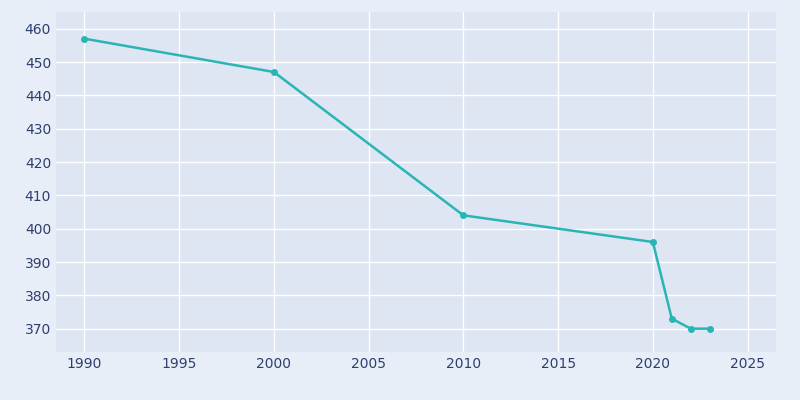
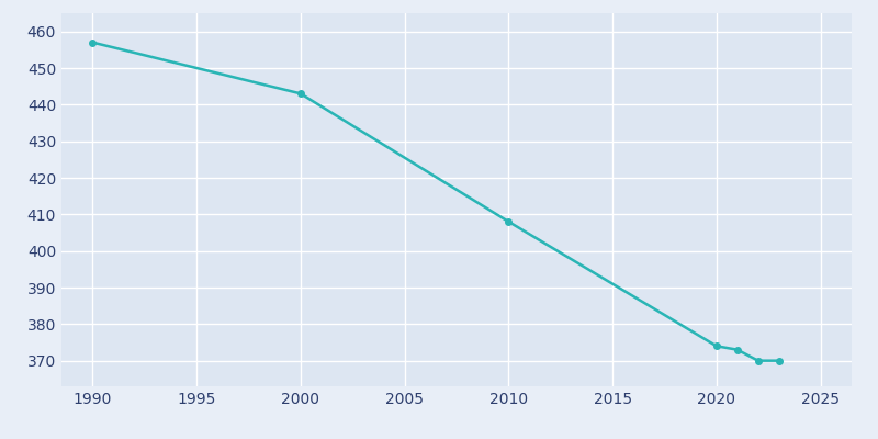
2000: 447 -> 443
2010: 404 -> 408
2020: 396 -> 374
